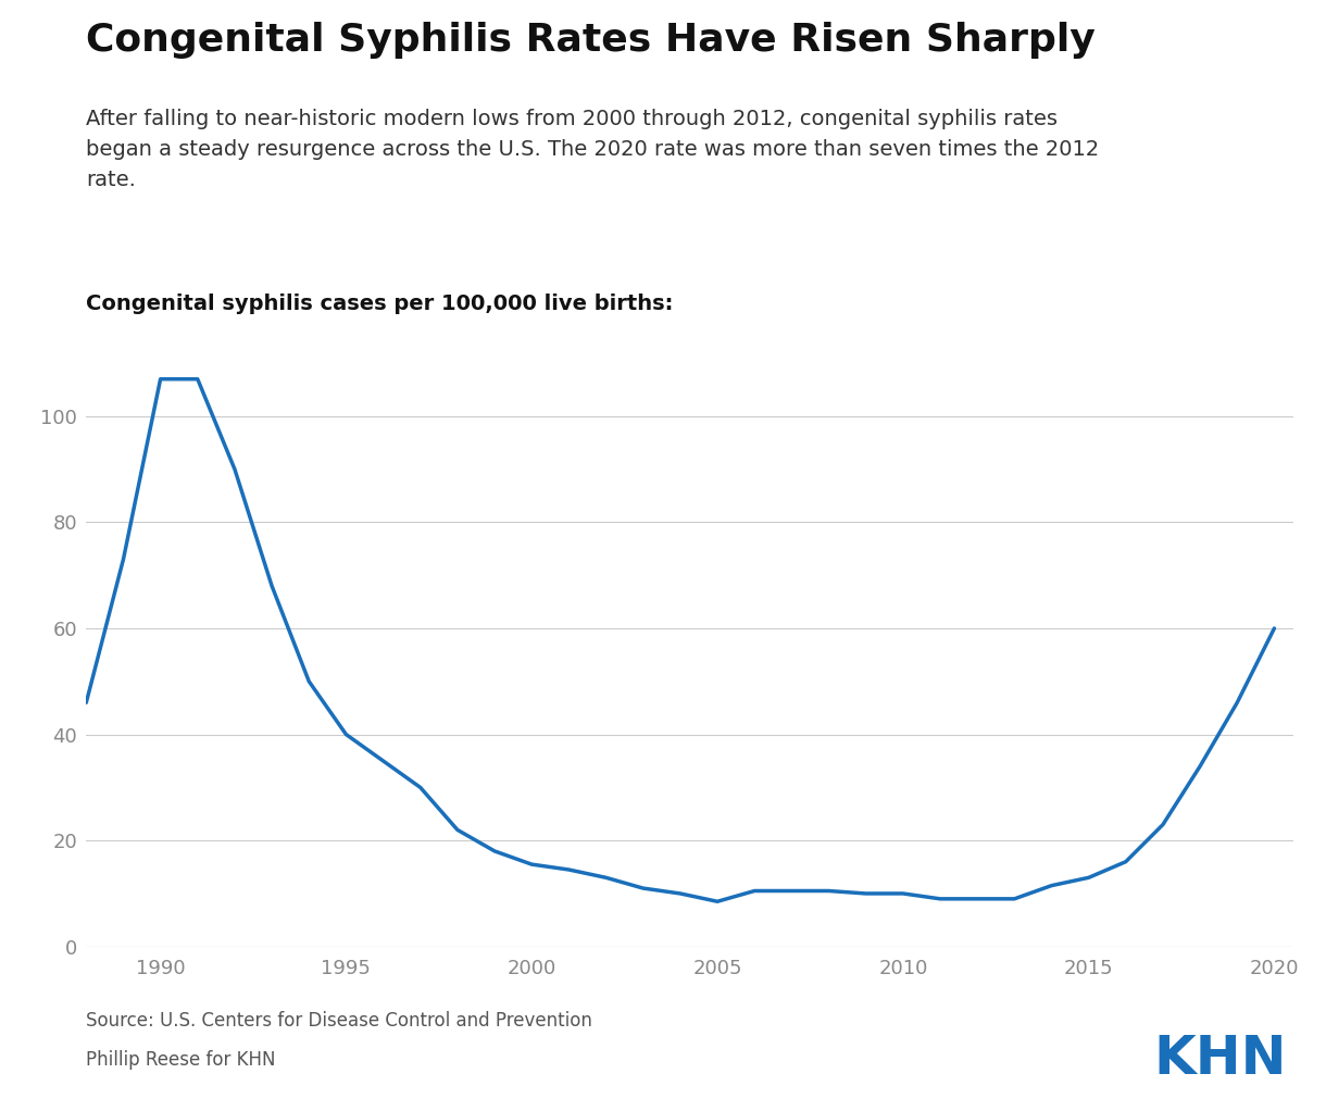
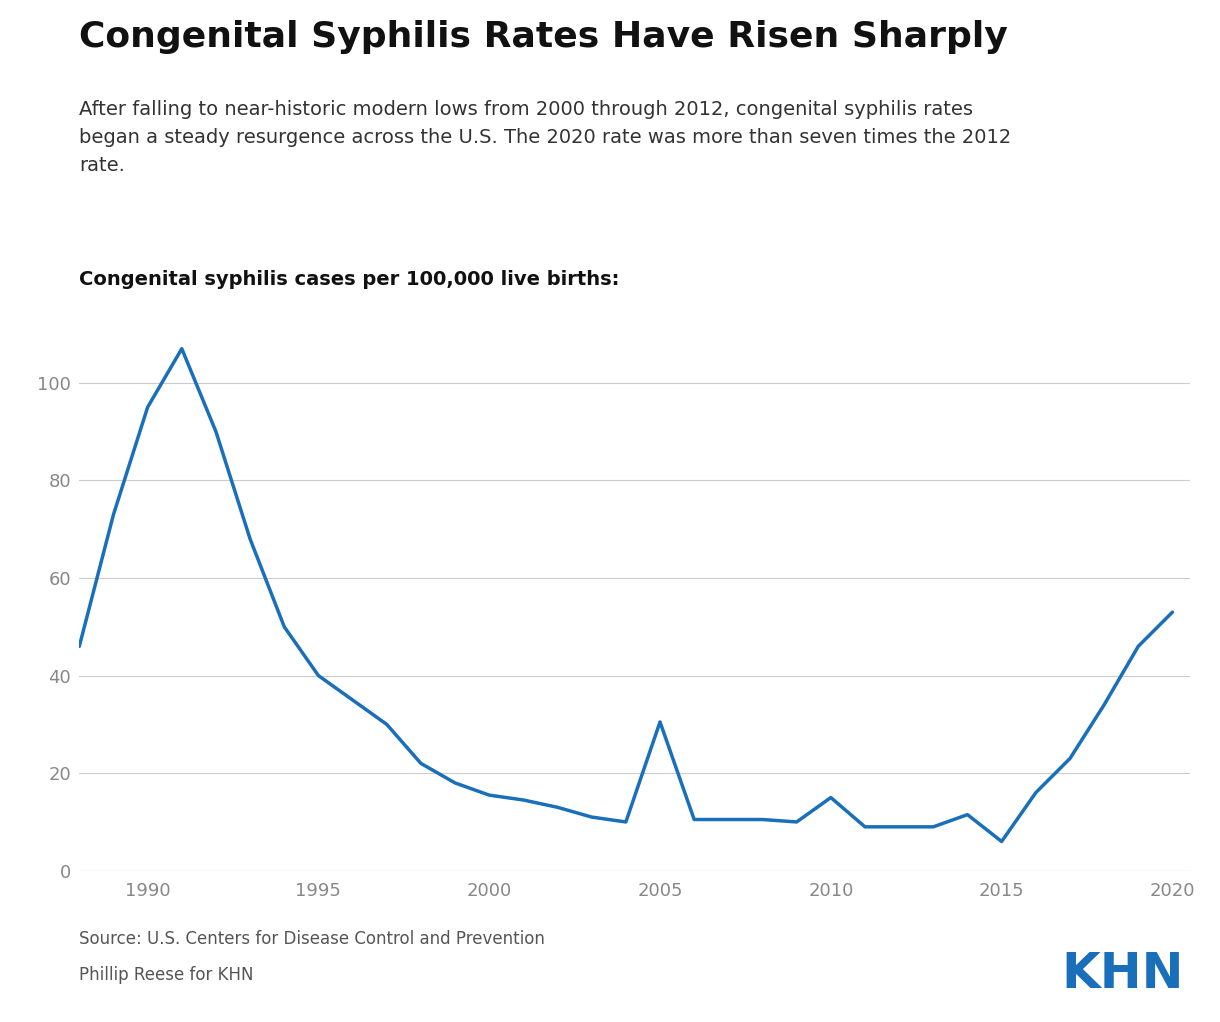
1990: 107.0 -> 95.0
2005: 8.5 -> 30.5
2010: 10.0 -> 15.0
2015: 13.0 -> 6.0
2020: 60.0 -> 53.0
